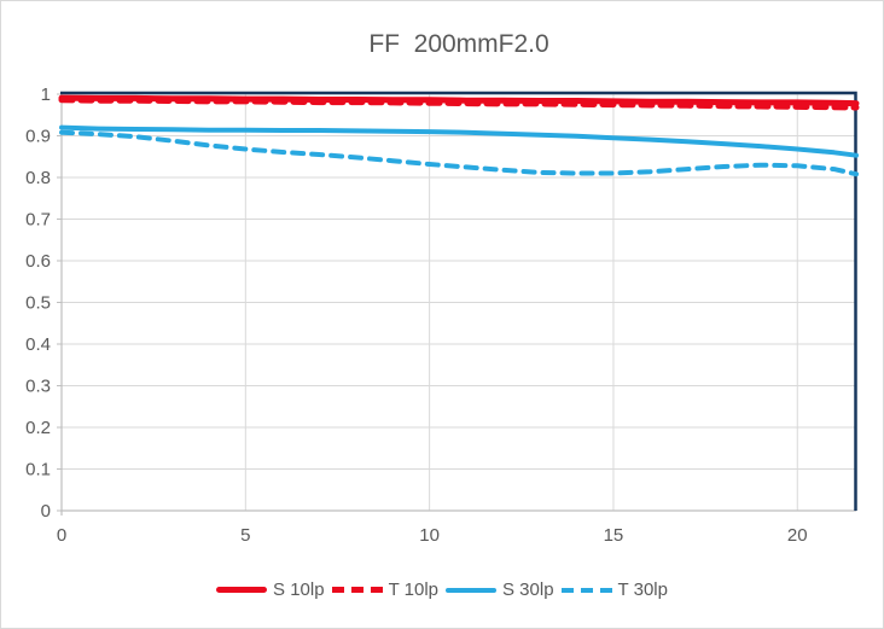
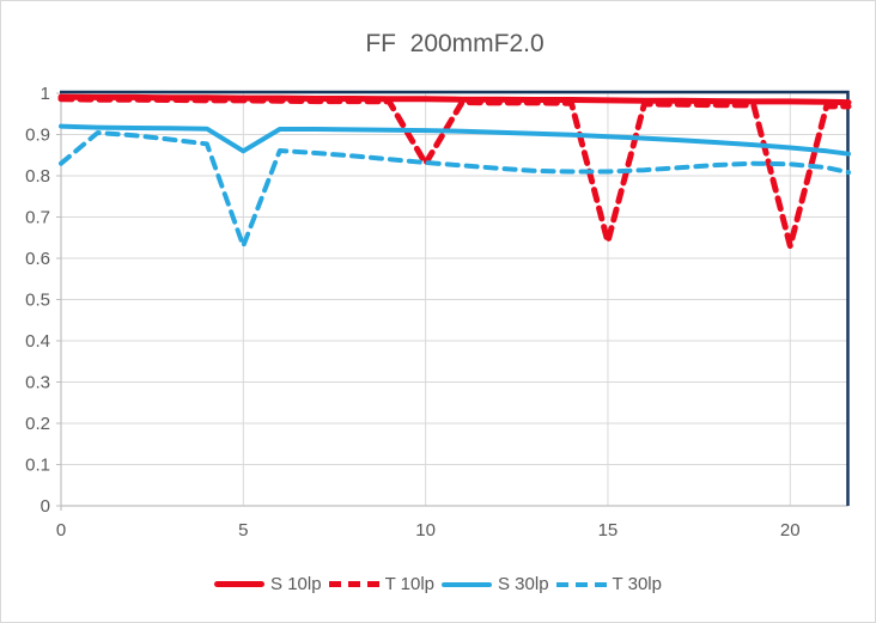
T 30lp/0: 0.91 -> 0.83
S 30lp/5: 0.91 -> 0.86
T 30lp/5: 0.87 -> 0.63
T 10lp/10: 0.98 -> 0.83
T 10lp/15: 0.97 -> 0.64
T 10lp/20: 0.97 -> 0.63
